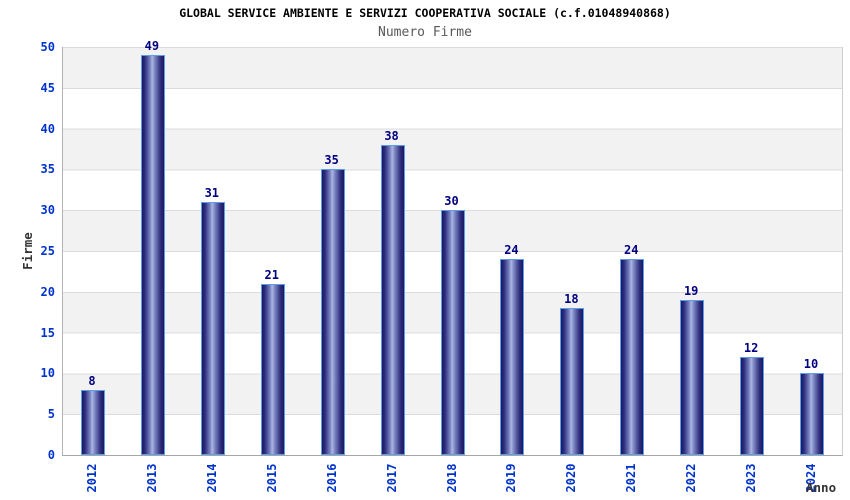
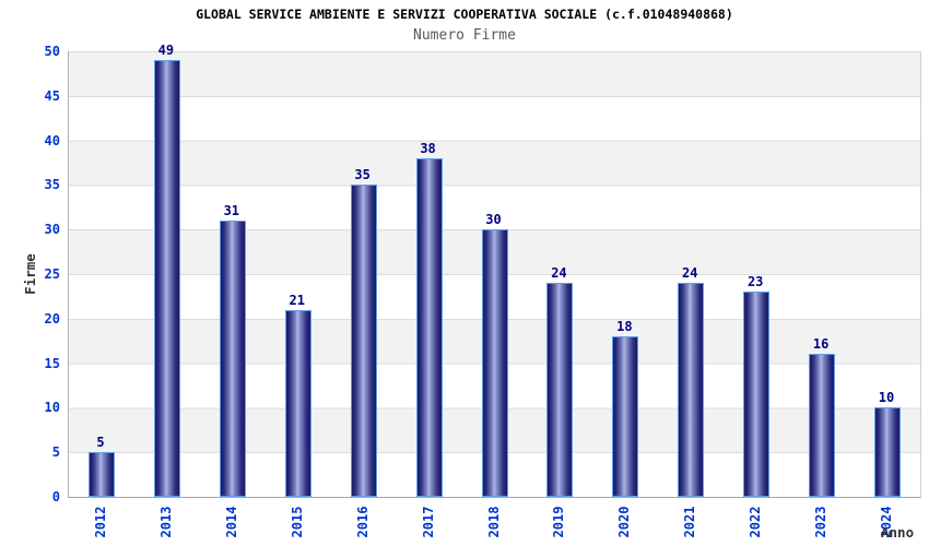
2012: 8 -> 5
2022: 19 -> 23
2023: 12 -> 16
